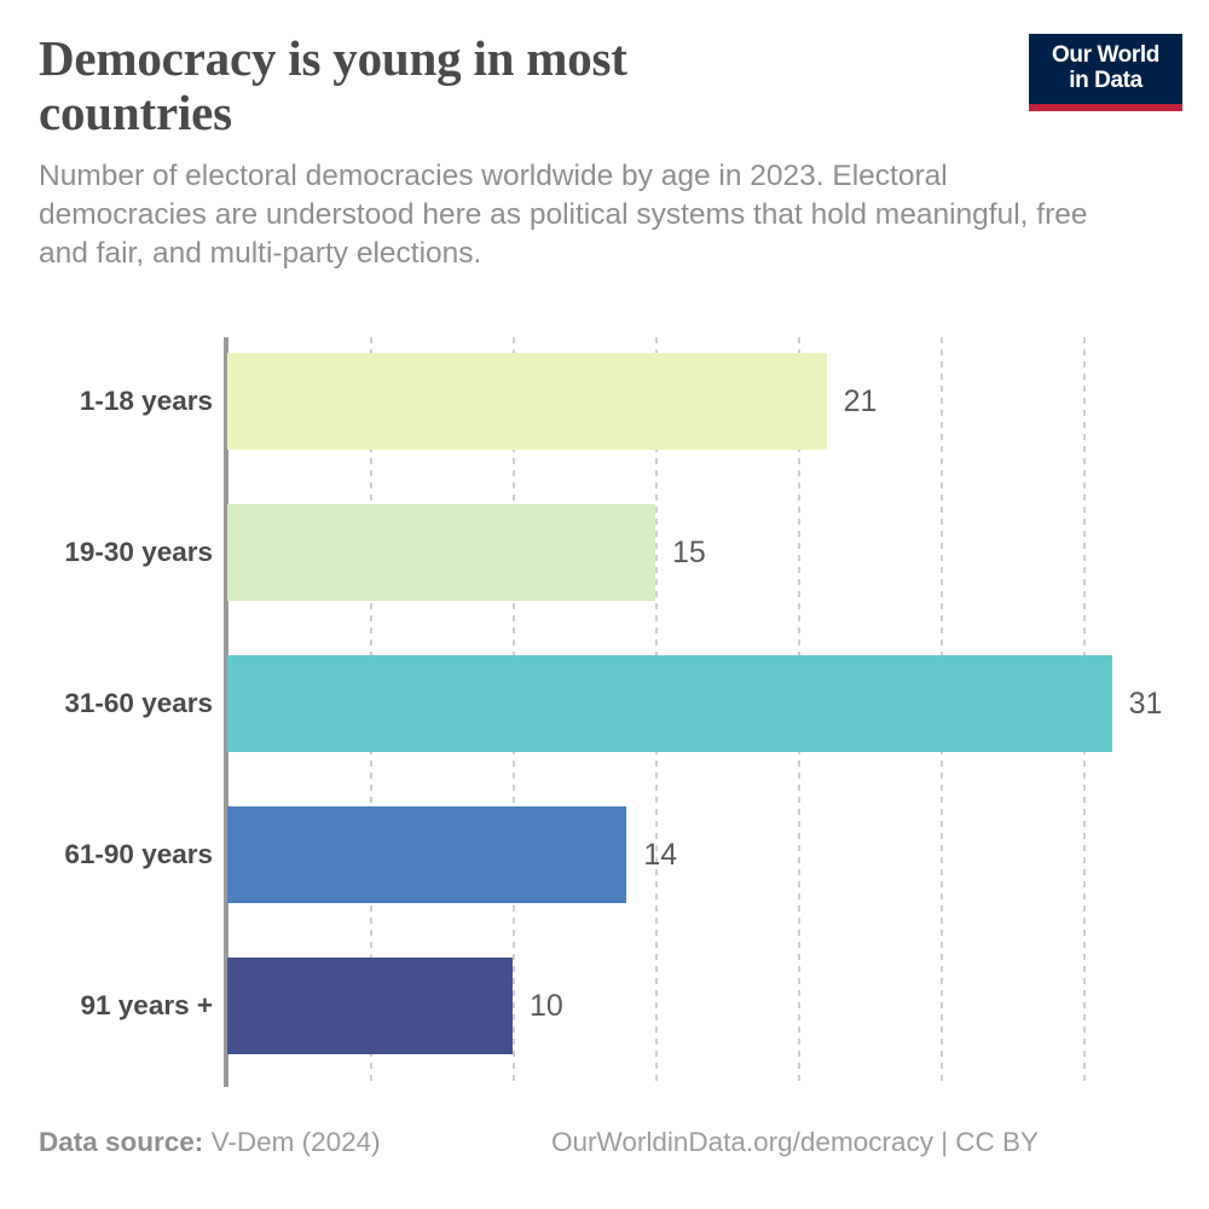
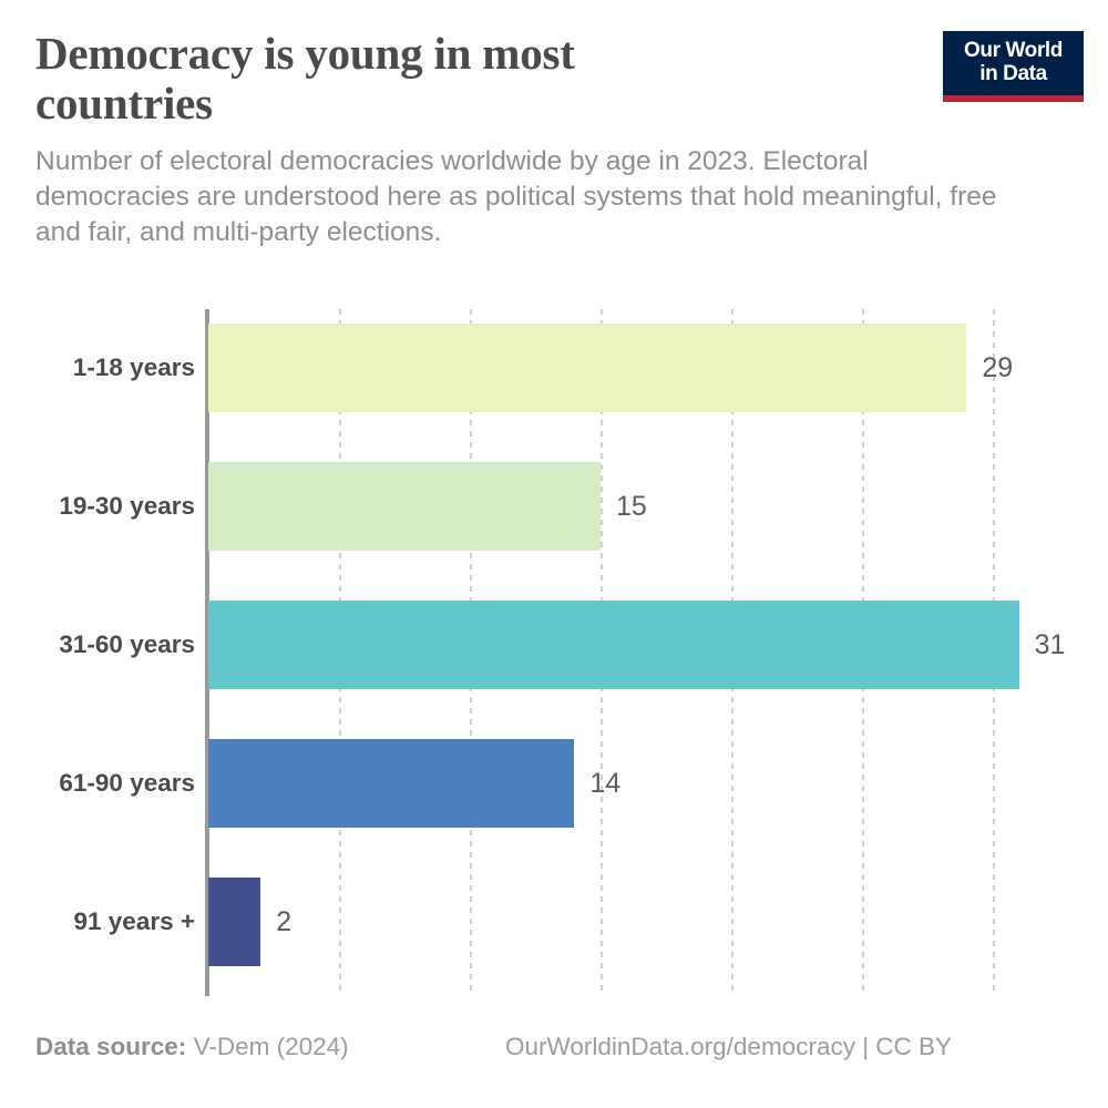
1-18 years: 21 -> 29
91 years +: 10 -> 2
